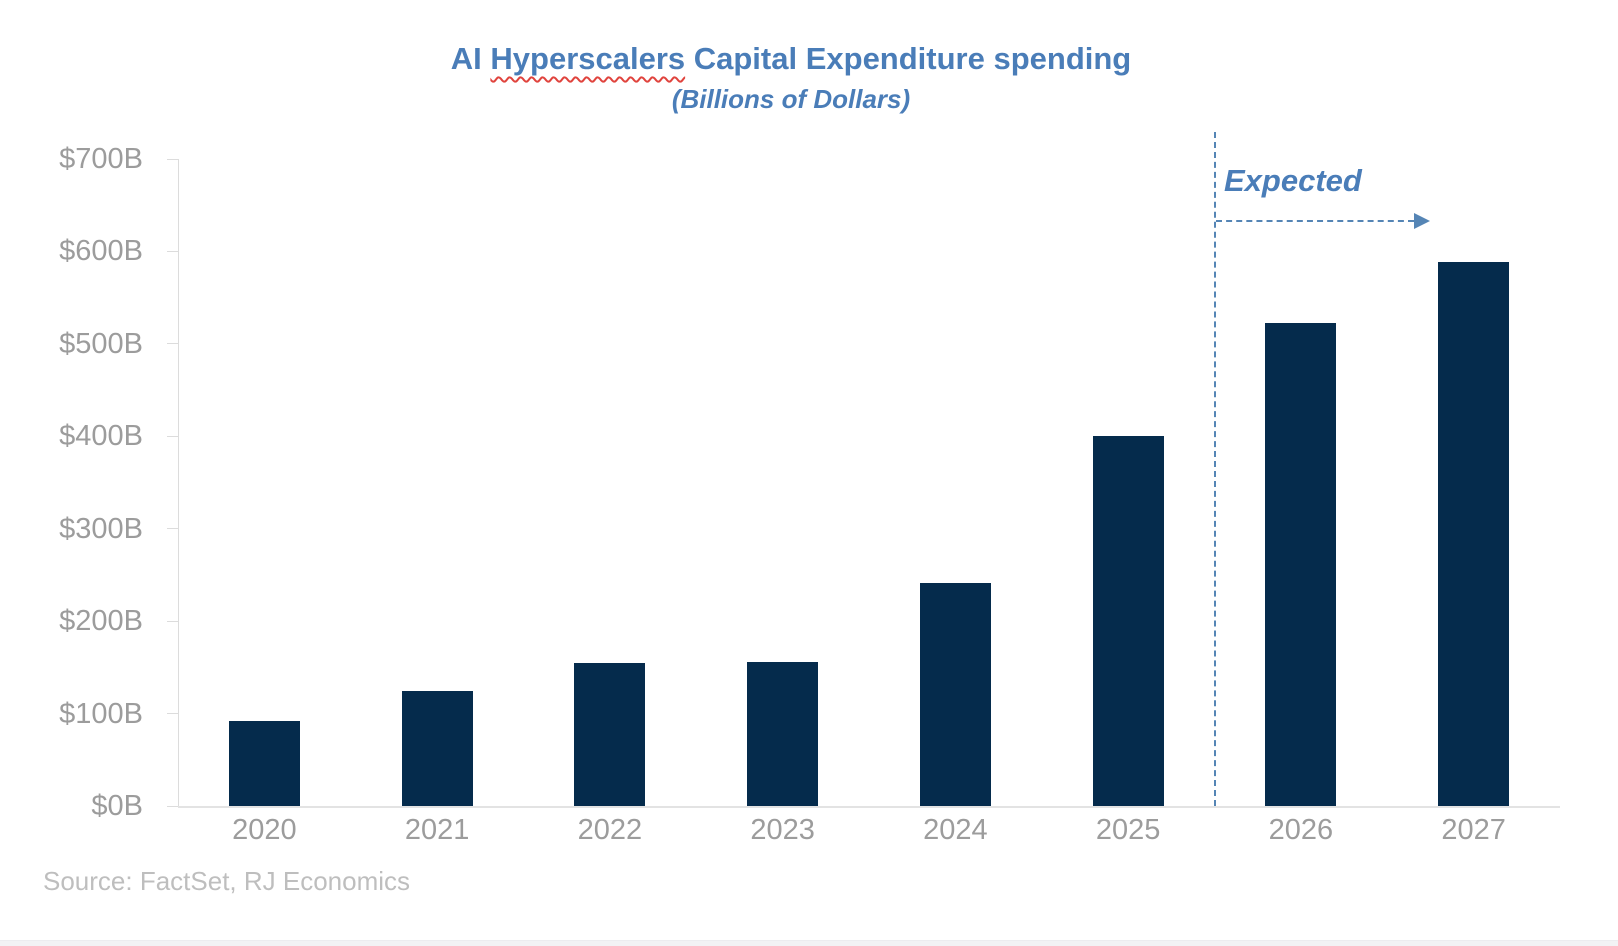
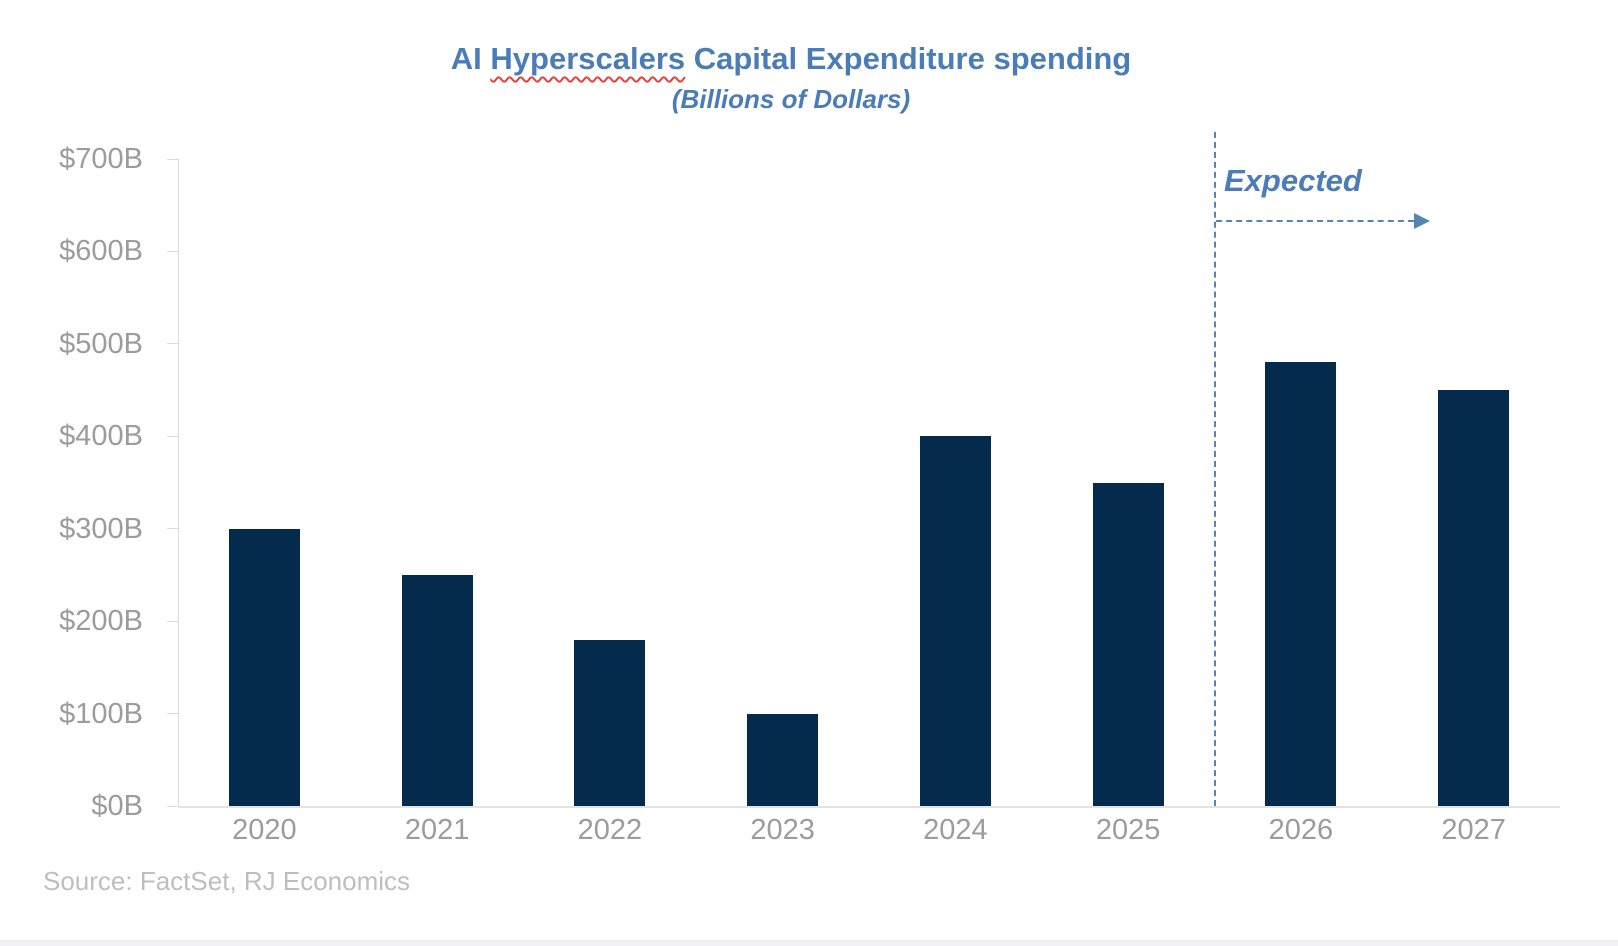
2020: $90B -> $300B
2021: $120B -> $250B
2022: $160B -> $180B
2023: $160B -> $100B
2024: $240B -> $400B
2025: $400B -> $350B
2026: $520B -> $480B
2027: $590B -> $450B
